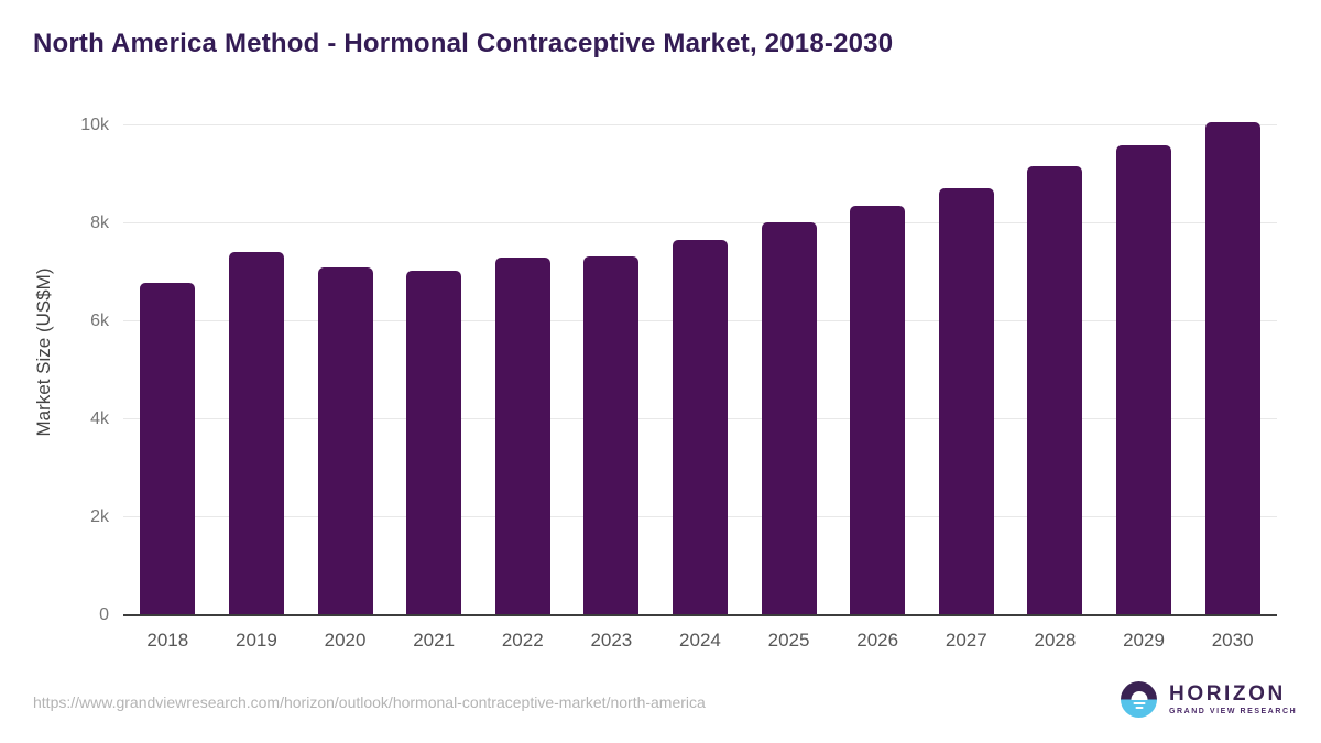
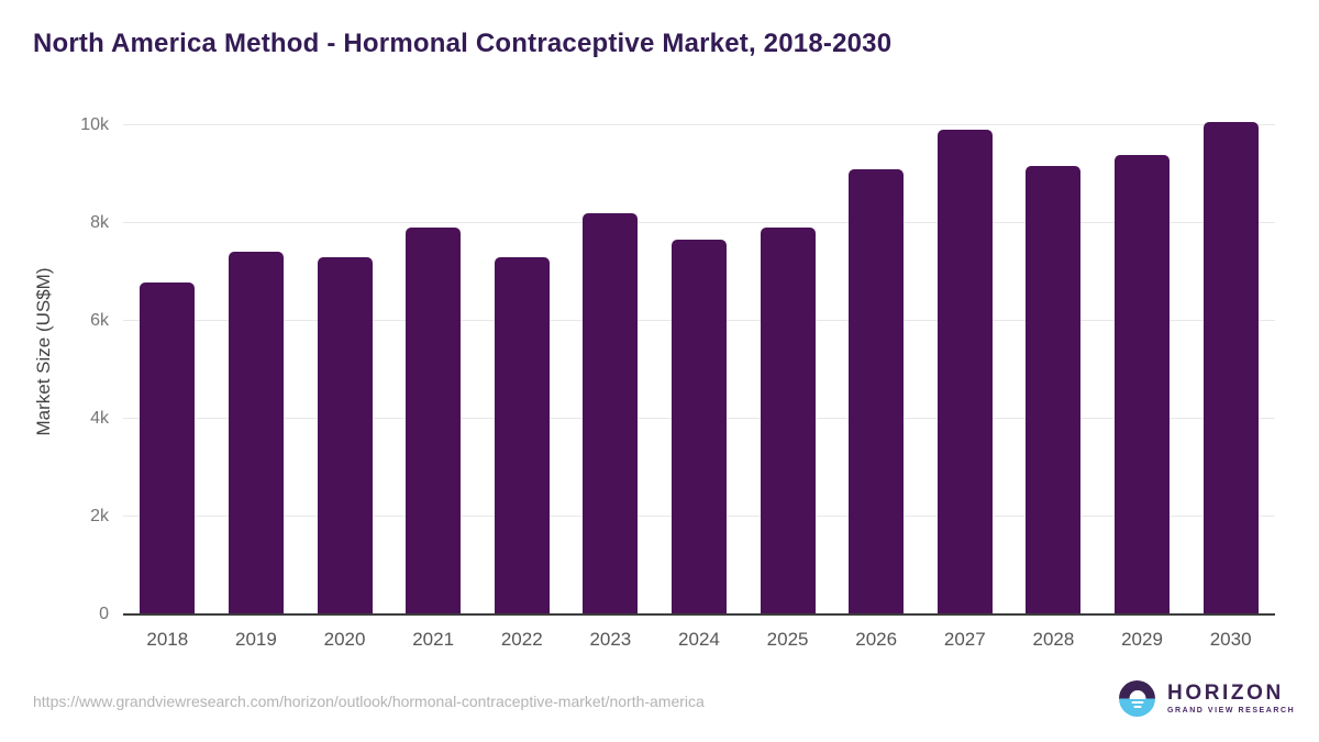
2020: 7.1k -> 7.3k
2021: 7.0k -> 7.9k
2023: 7.3k -> 8.2k
2025: 8.0k -> 7.9k
2026: 8.4k -> 9.1k
2027: 8.7k -> 9.9k
2029: 9.6k -> 9.4k
